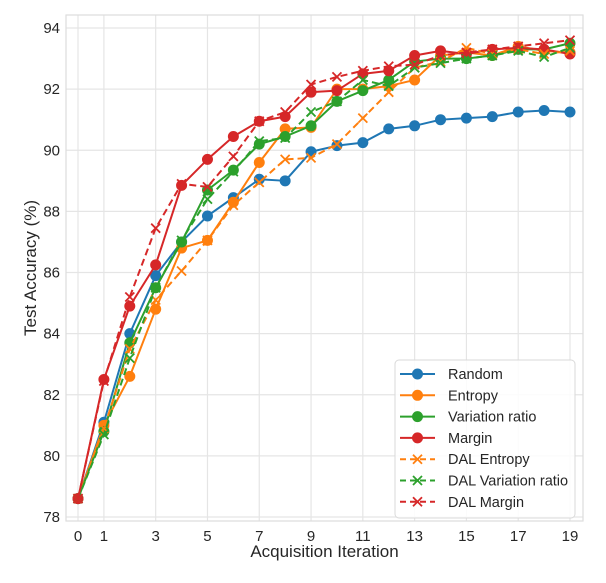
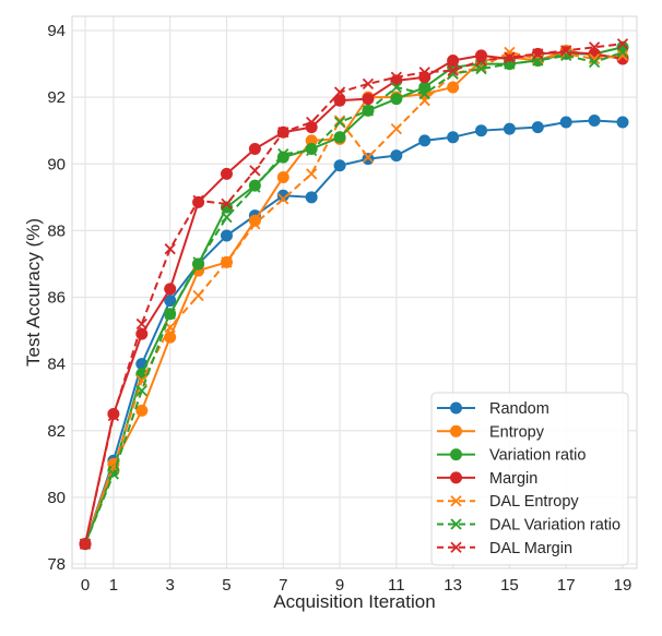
DAL Entropy/9: 89.8 -> 91.3
